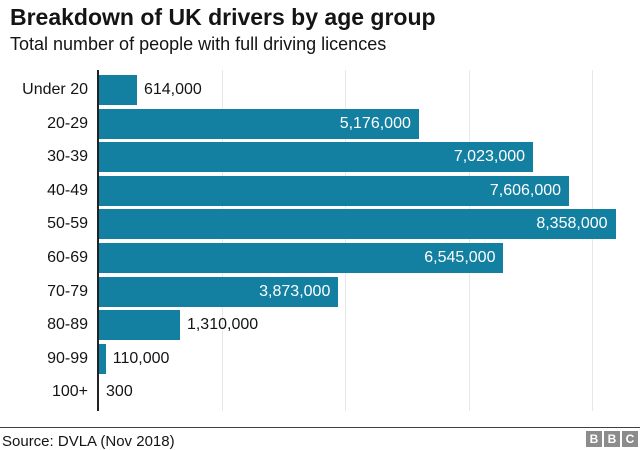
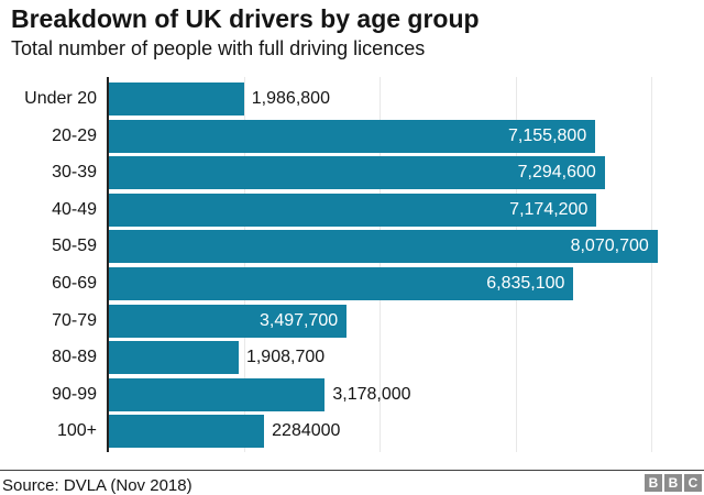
Under 20: 614,000 -> 1,986,800
20-29: 5,176,000 -> 7,155,800
30-39: 7,023,000 -> 7,294,600
40-49: 7,606,000 -> 7,174,200
50-59: 8,358,000 -> 8,070,700
60-69: 6,545,000 -> 6,835,100
70-79: 3,873,000 -> 3,497,700
80-89: 1,310,000 -> 1,908,700
90-99: 110,000 -> 3,178,000
100+: 300 -> 2284000
